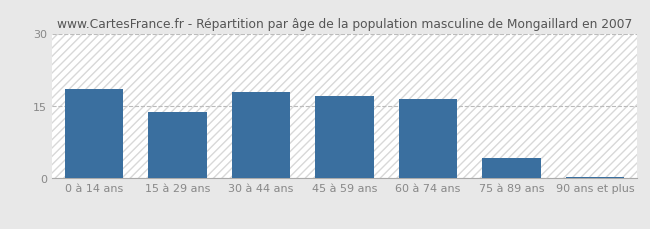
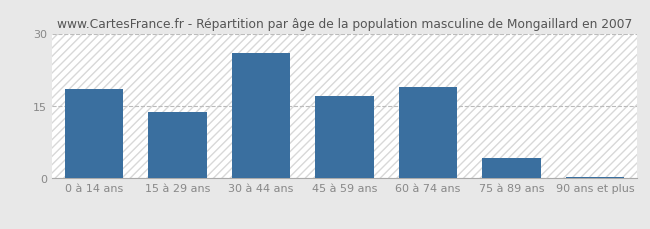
30 à 44 ans: 17.8 -> 26.0
60 à 74 ans: 16.5 -> 19.0
